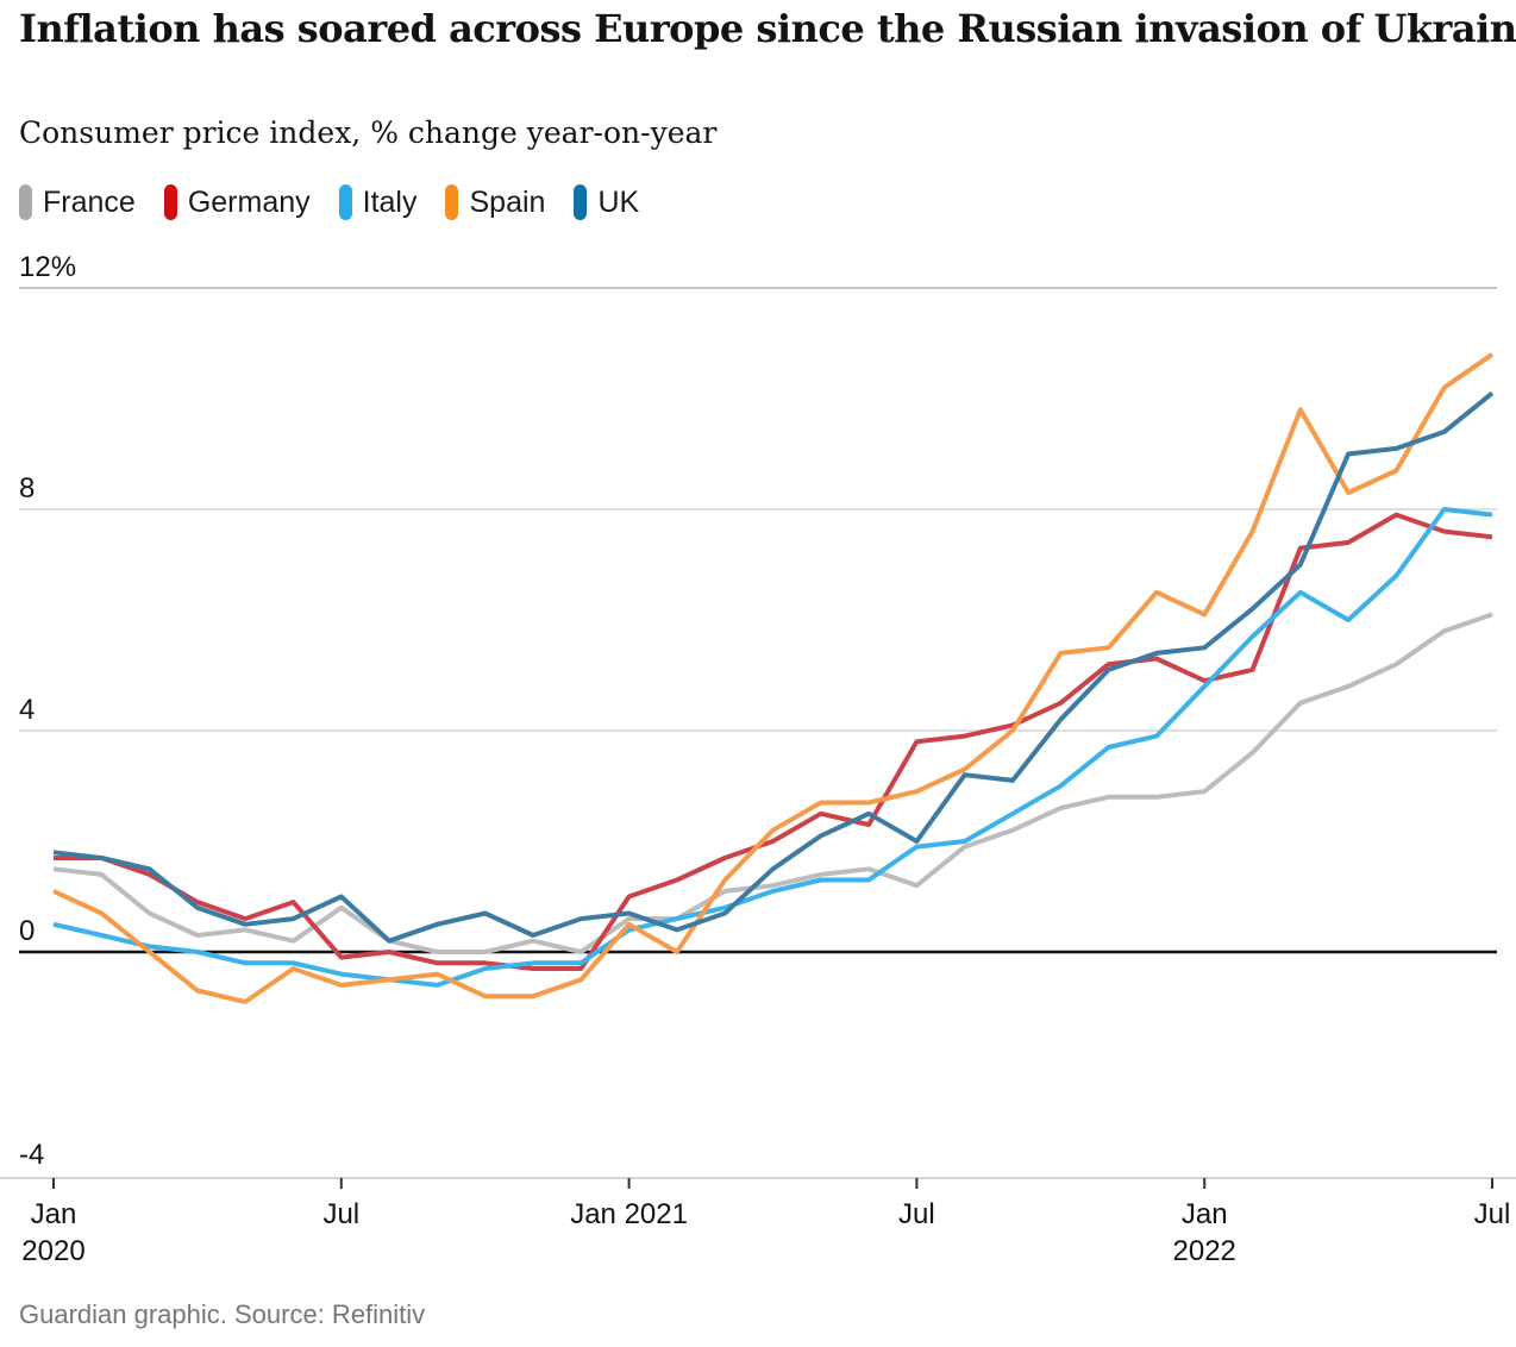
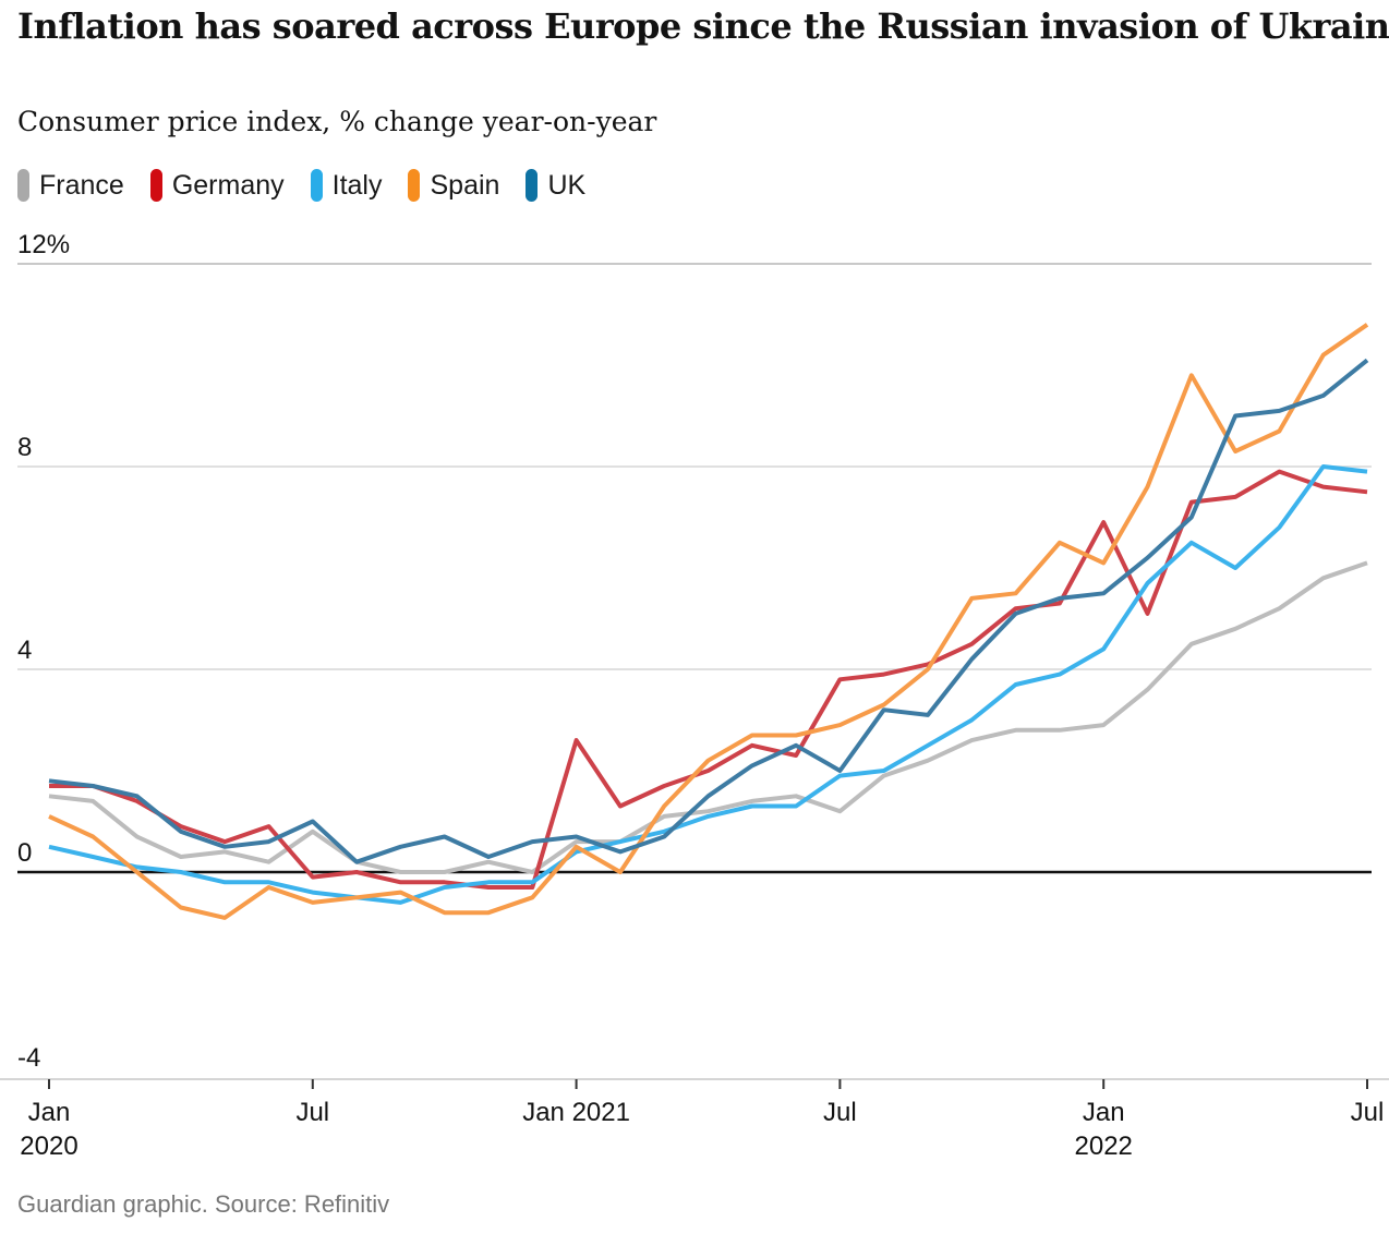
Germany/Jan 2021: 1.0% -> 2.6%
Germany/Jan 2022: 4.9% -> 6.9%
Italy/Jan 2022: 4.8% -> 4.4%
